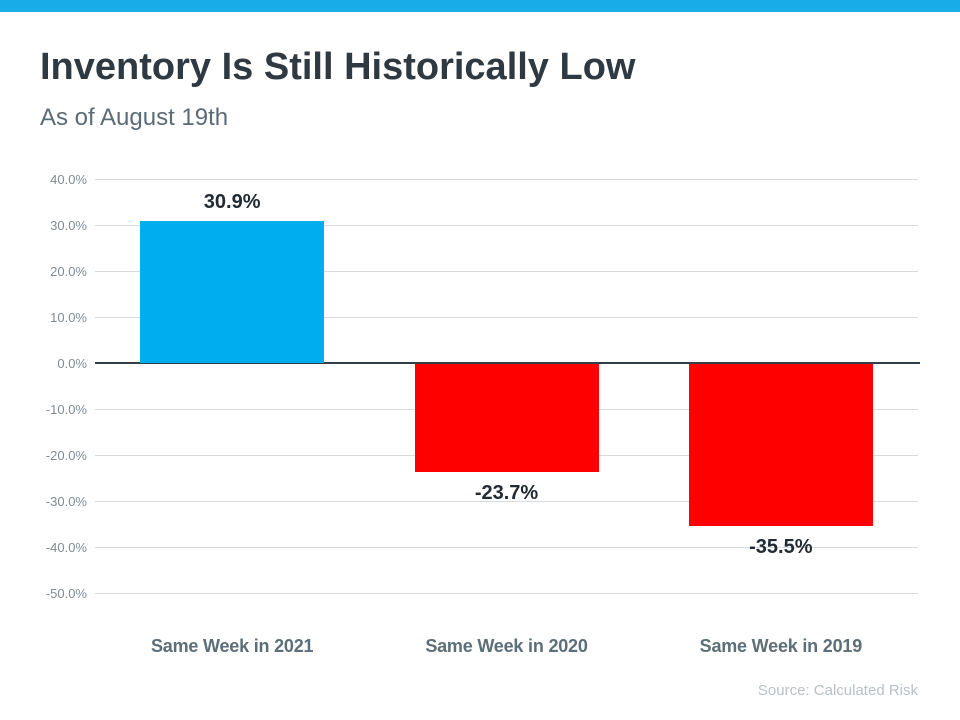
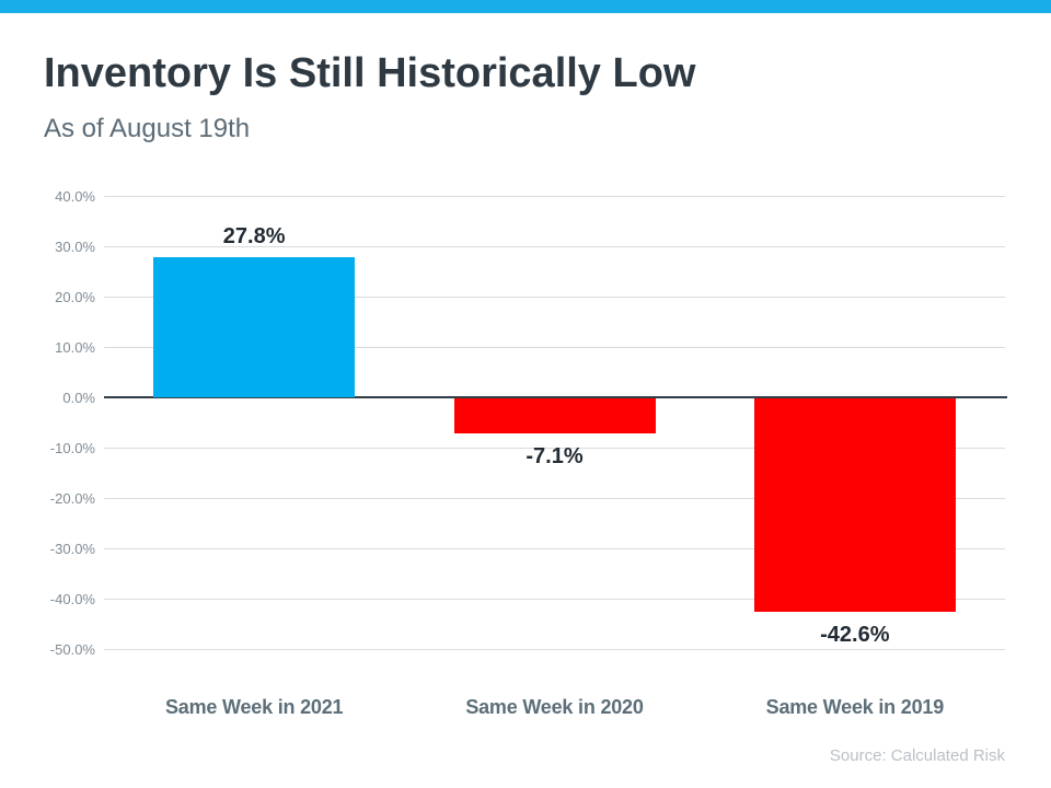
Same Week in 2021: 30.9% -> 27.8%
Same Week in 2020: -23.7% -> -7.1%
Same Week in 2019: -35.5% -> -42.6%
